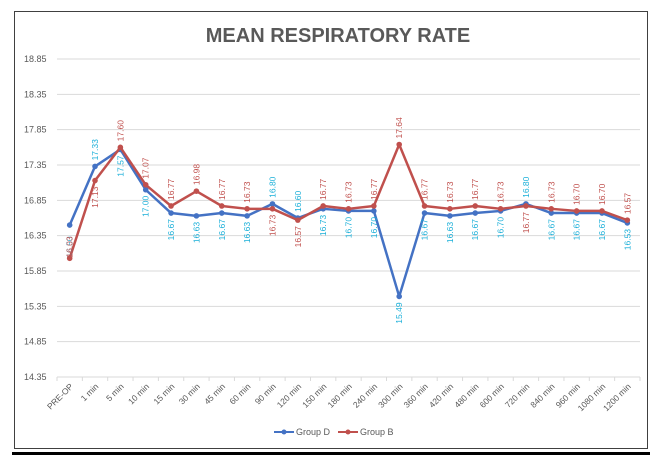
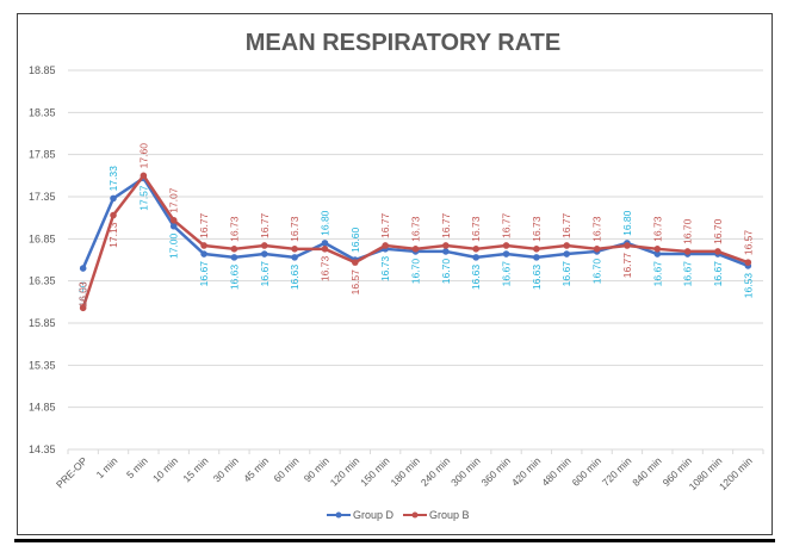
Group B/30 min: 16.98 -> 16.73
Group D/300 min: 15.49 -> 16.63
Group B/300 min: 17.64 -> 16.73
